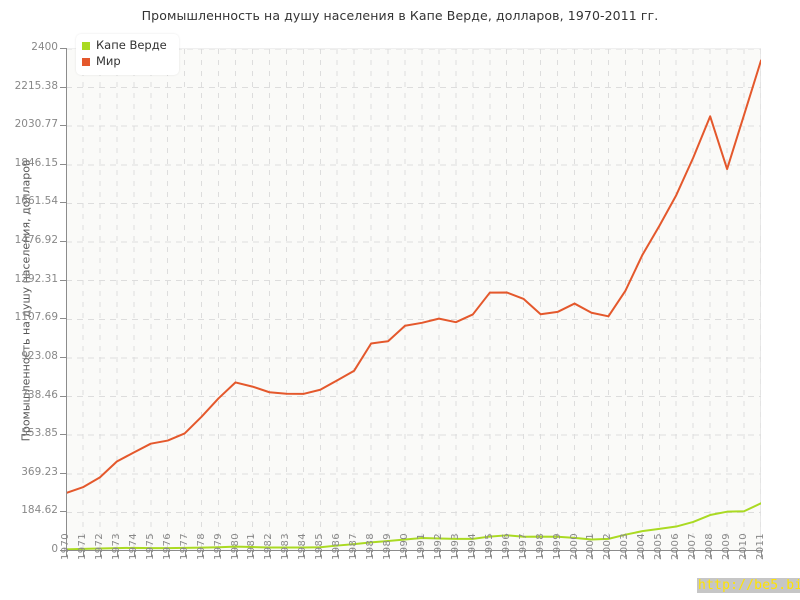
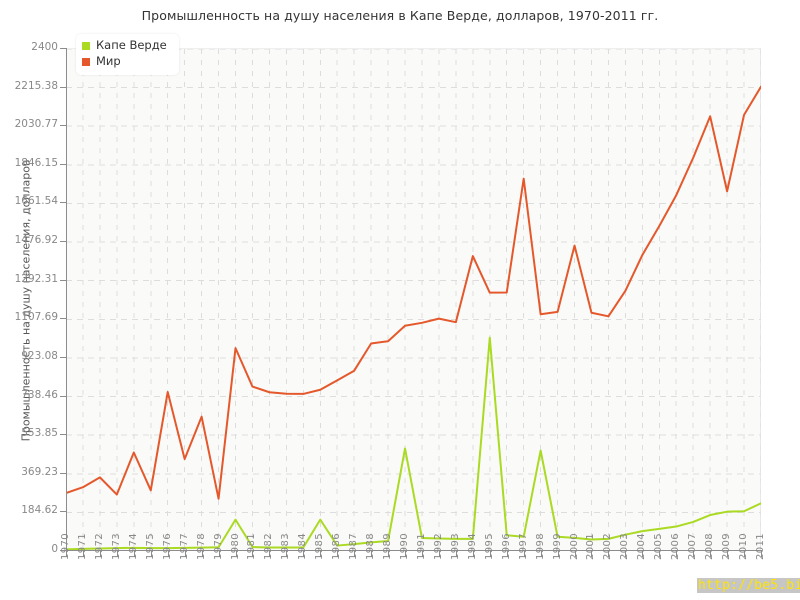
Мир/1973: 430 -> 270
Мир/1975: 510 -> 290
Мир/1976: 530 -> 760
Мир/1977: 560 -> 440
Мир/1979: 730 -> 250
Капе Верде/1980: 20 -> 150
Мир/1980: 810 -> 970
Капе Верде/1985: 20 -> 150
Капе Верде/1990: 60 -> 490
Мир/1994: 1130 -> 1410
Капе Верде/1995: 70 -> 1020
Мир/1997: 1200 -> 1780
Капе Верде/1998: 70 -> 480
Мир/2000: 1180 -> 1460
Мир/2009: 1830 -> 1720
Мир/2011: 2340 -> 2220
